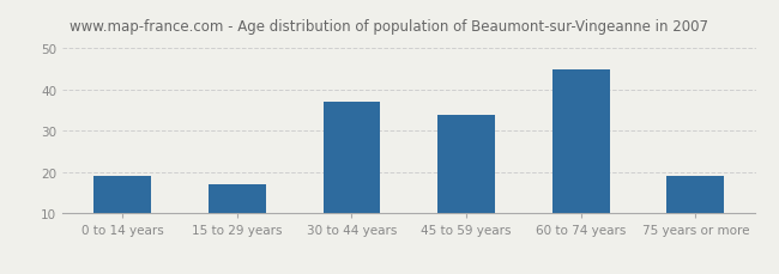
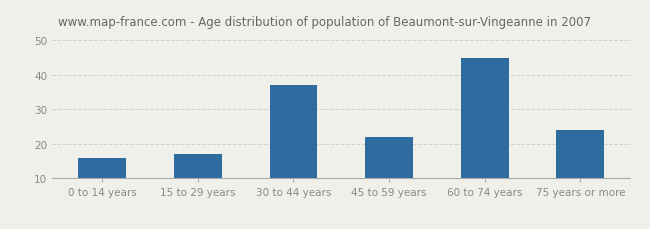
0 to 14 years: 19 -> 16
45 to 59 years: 34 -> 22
75 years or more: 19 -> 24
